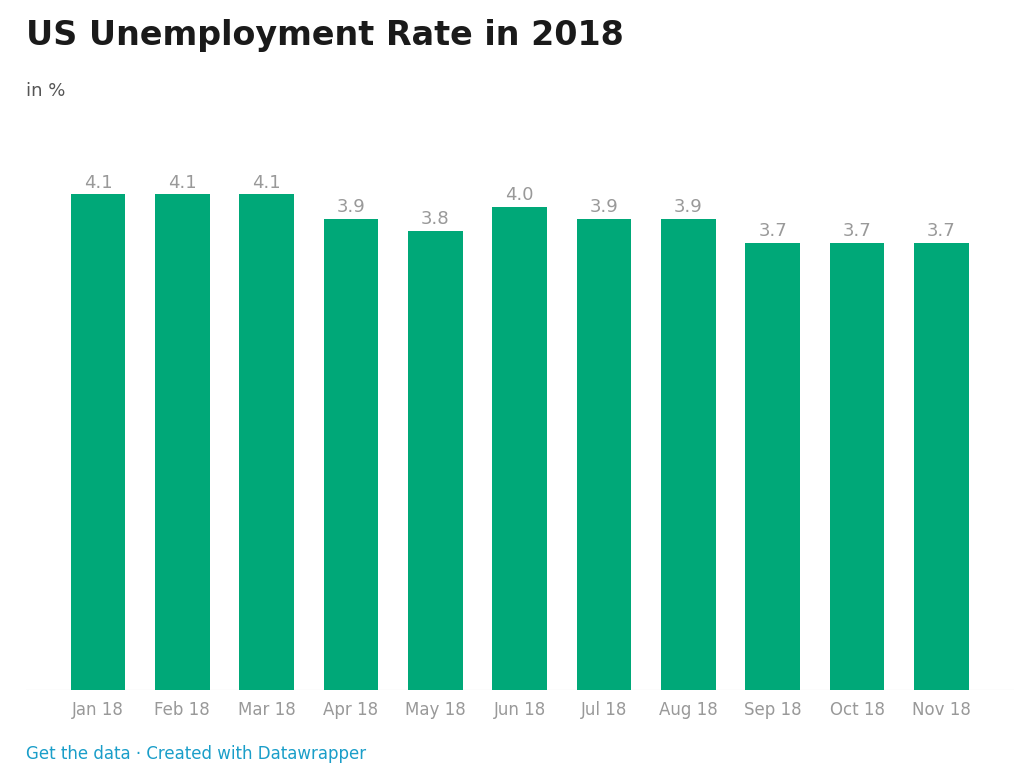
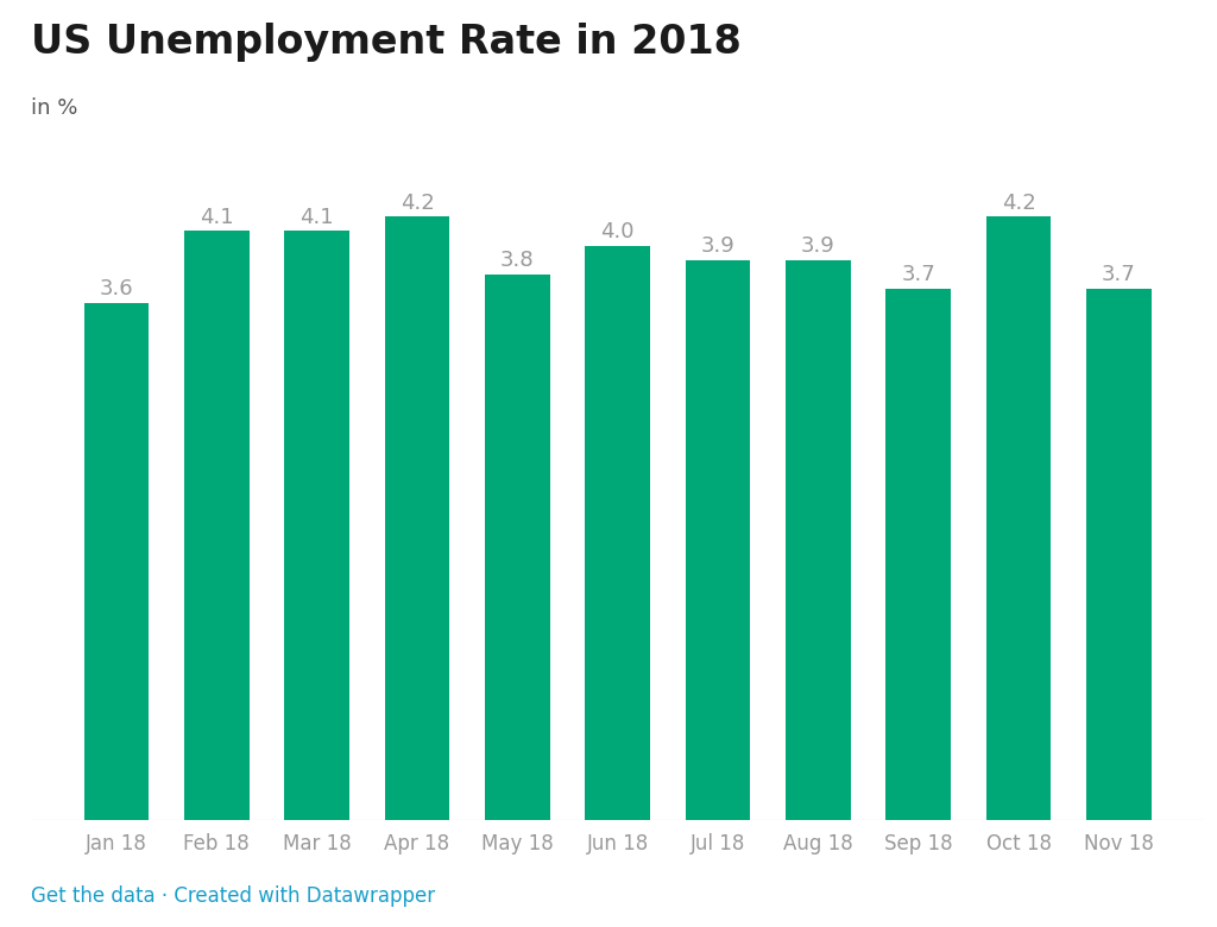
Jan 18: 4.1 -> 3.6
Apr 18: 3.9 -> 4.2
Oct 18: 3.7 -> 4.2
